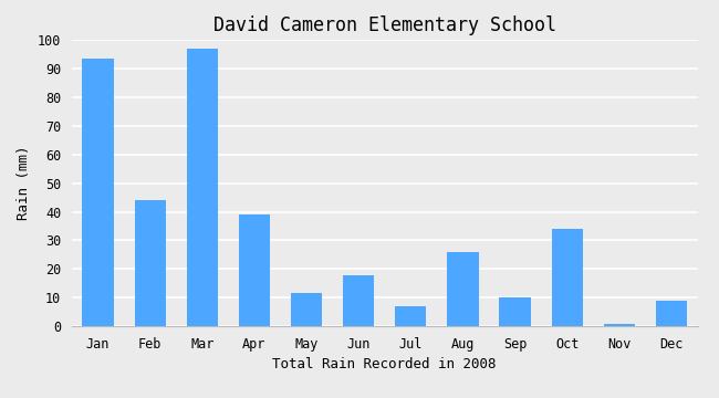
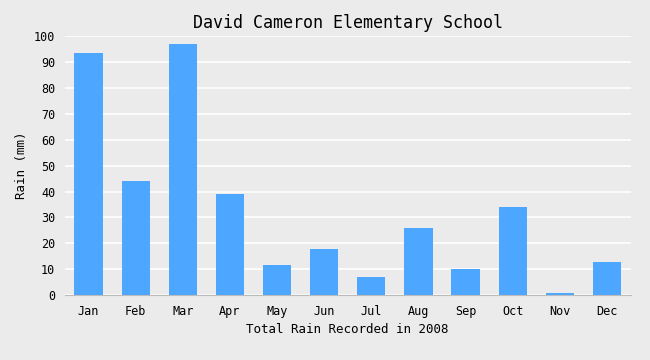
Dec: 9.0 -> 13.0
